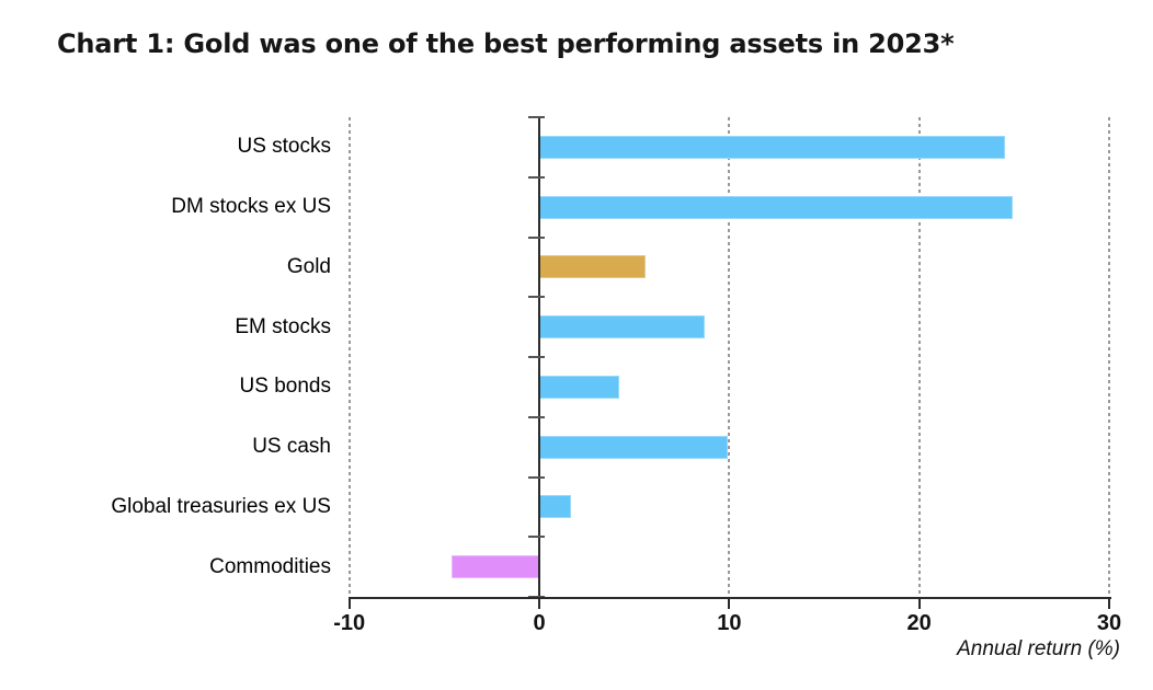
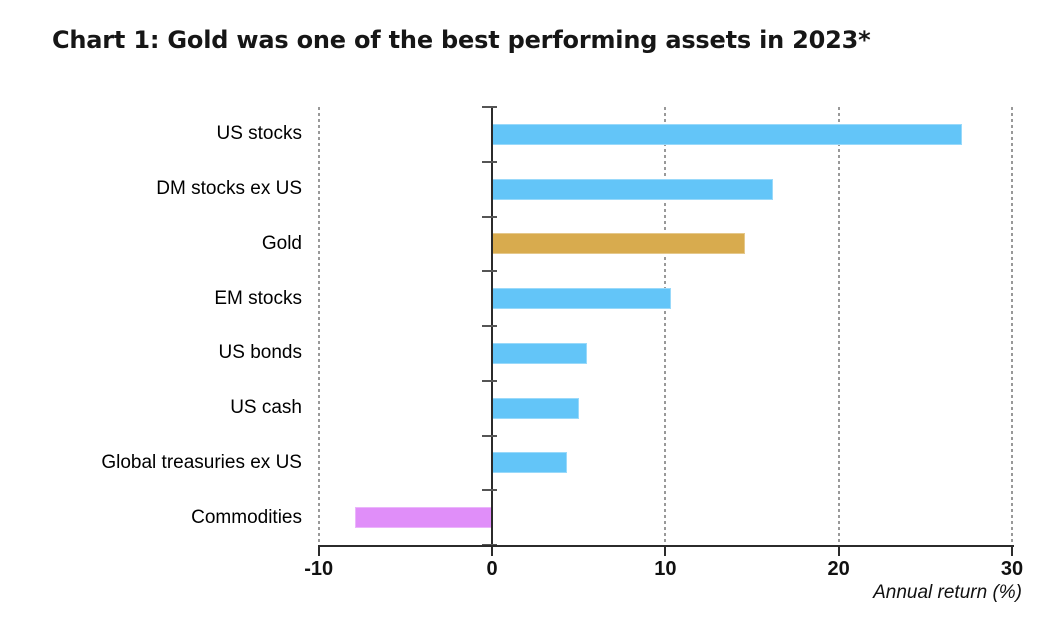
US stocks: 24.5 -> 27.1
DM stocks ex US: 24.9 -> 16.2
Gold: 5.6 -> 14.6
EM stocks: 8.7 -> 10.3
US bonds: 4.2 -> 5.5
US cash: 9.9 -> 5.0
Global treasuries ex US: 1.7 -> 4.3
Commodities: -4.6 -> -7.9
